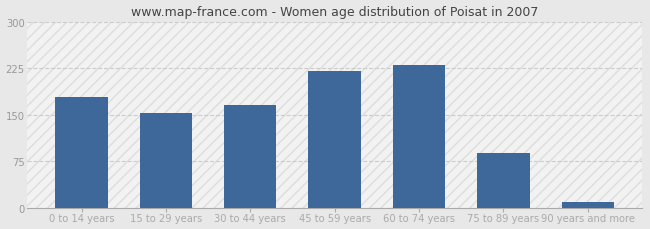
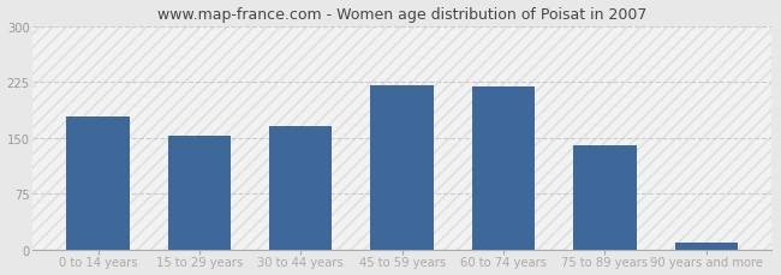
60 to 74 years: 230 -> 218
75 to 89 years: 88 -> 140
